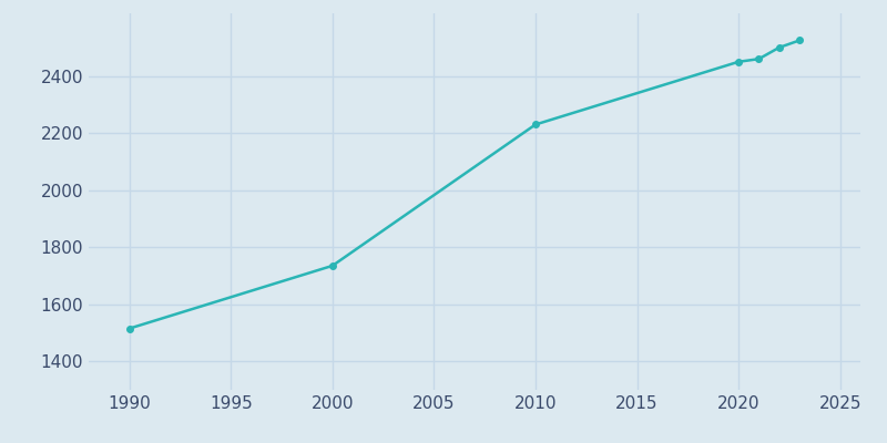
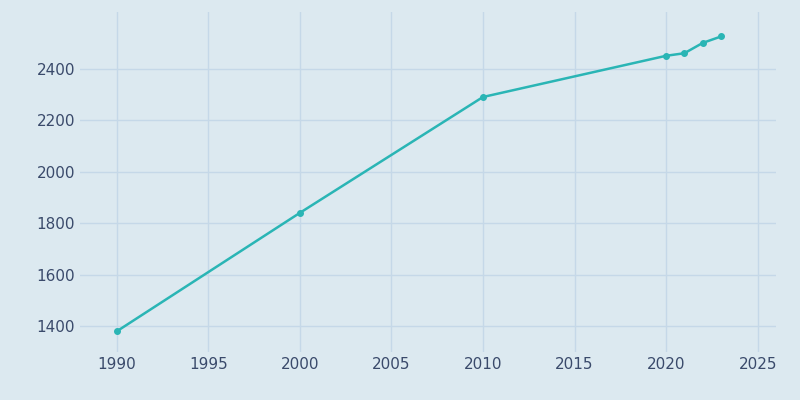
1990: 1515 -> 1380
2000: 1735 -> 1840
2010: 2230 -> 2290
